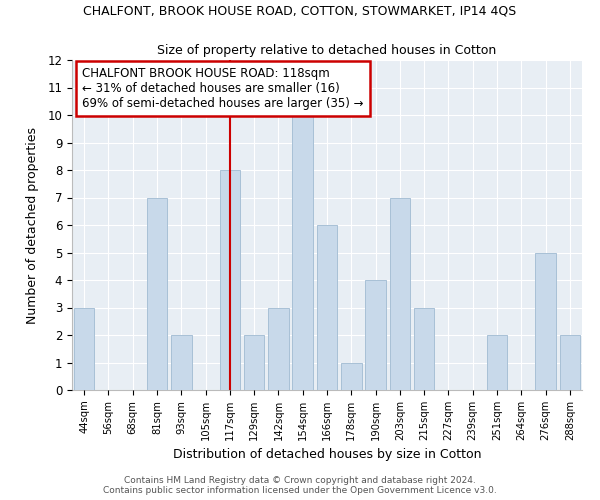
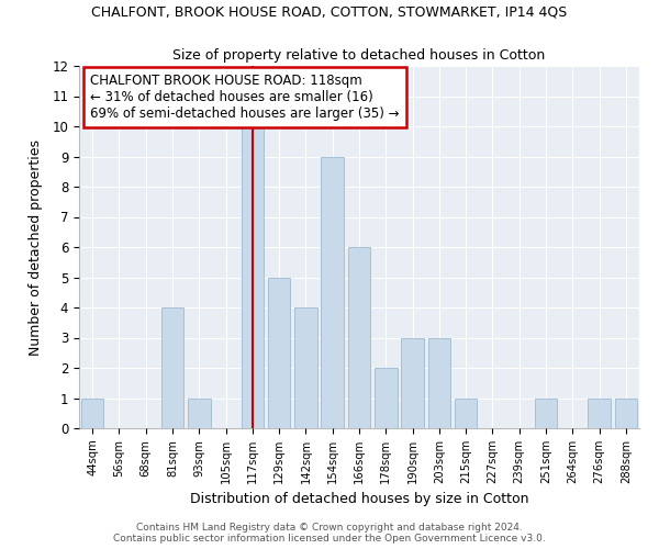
44sqm: 3 -> 1
81sqm: 7 -> 4
93sqm: 2 -> 1
117sqm: 8 -> 10
129sqm: 2 -> 5
142sqm: 3 -> 4
154sqm: 10 -> 9
178sqm: 1 -> 2
190sqm: 4 -> 3
203sqm: 7 -> 3
215sqm: 3 -> 1
251sqm: 2 -> 1
276sqm: 5 -> 1
288sqm: 2 -> 1
